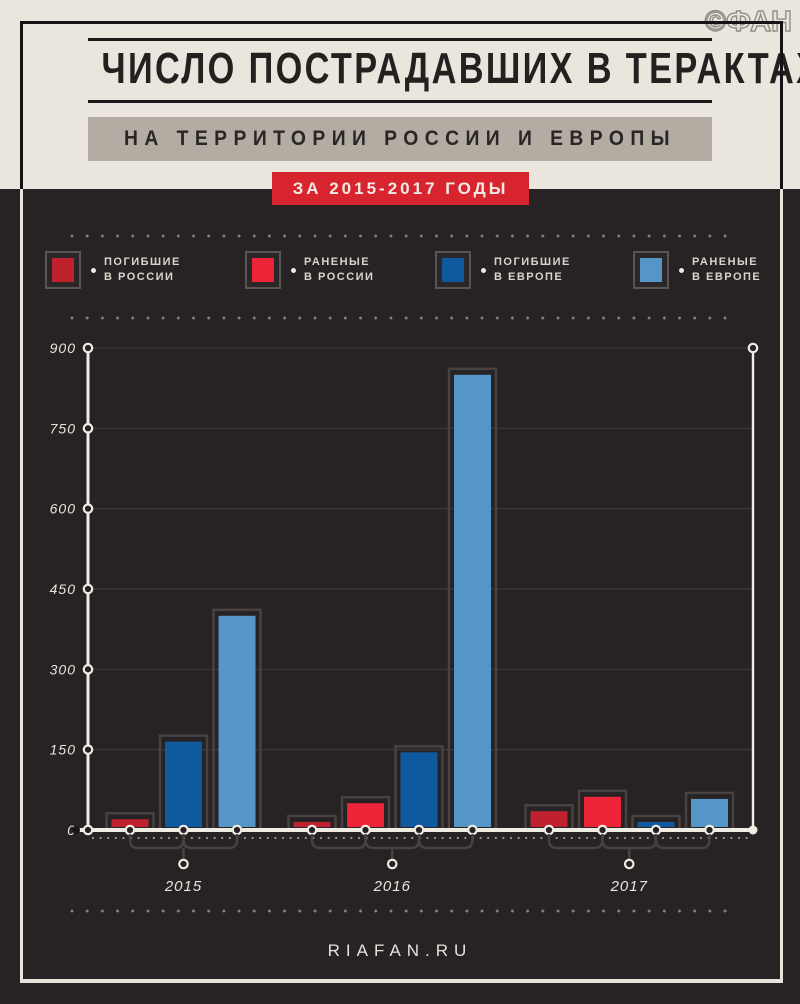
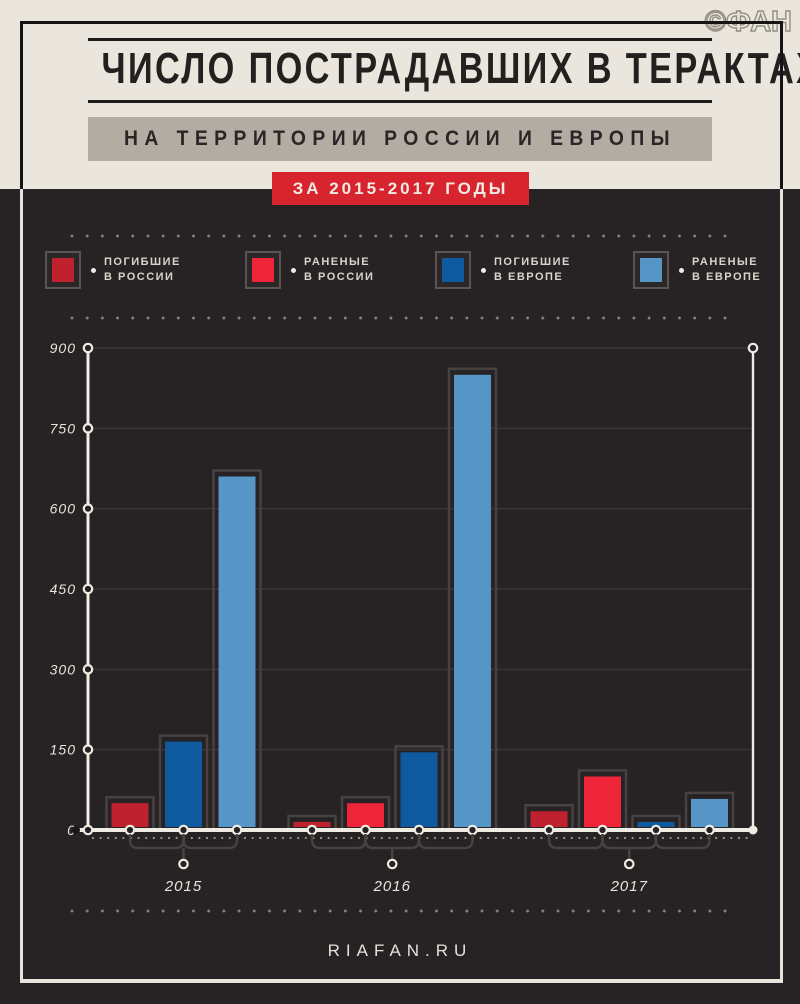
ПОГИБШИЕ В РОССИИ/2015: 20 -> 50
РАНЕНЫЕ В ЕВРОПЕ/2015: 400 -> 660
РАНЕНЫЕ В РОССИИ/2017: 60 -> 100
